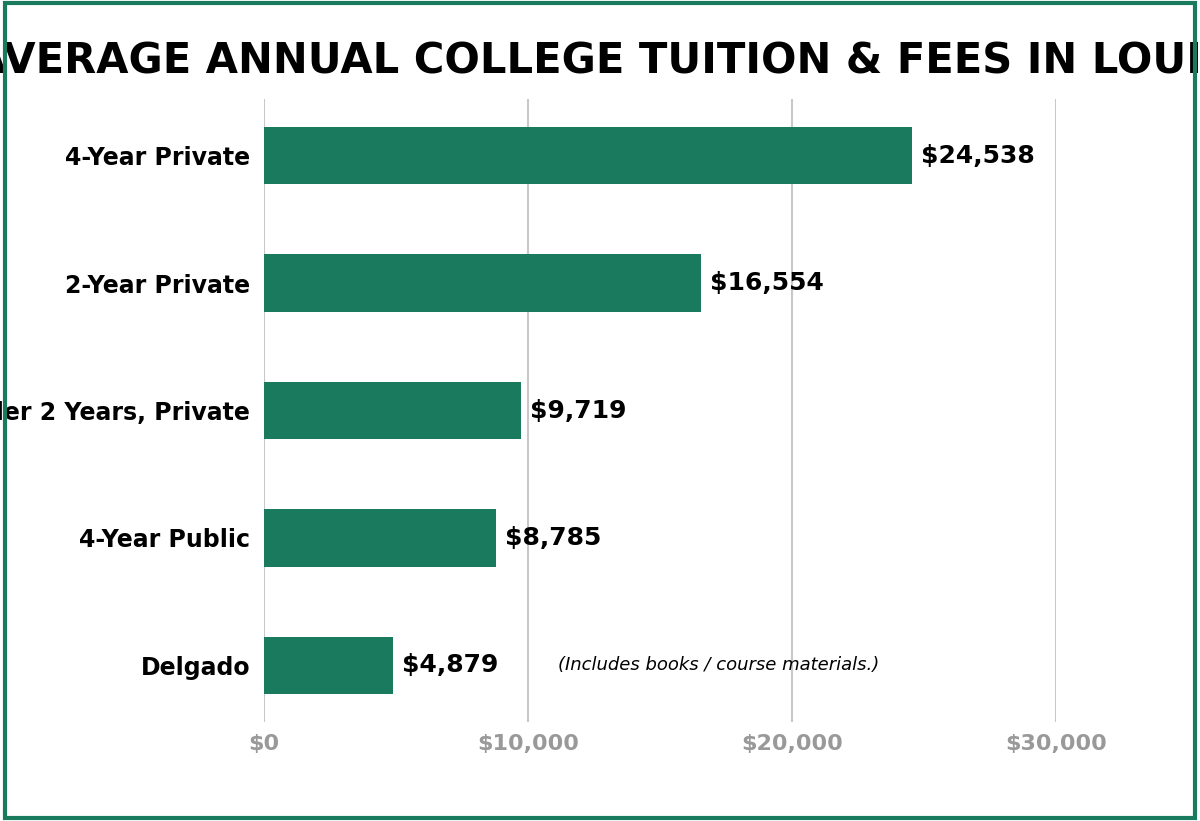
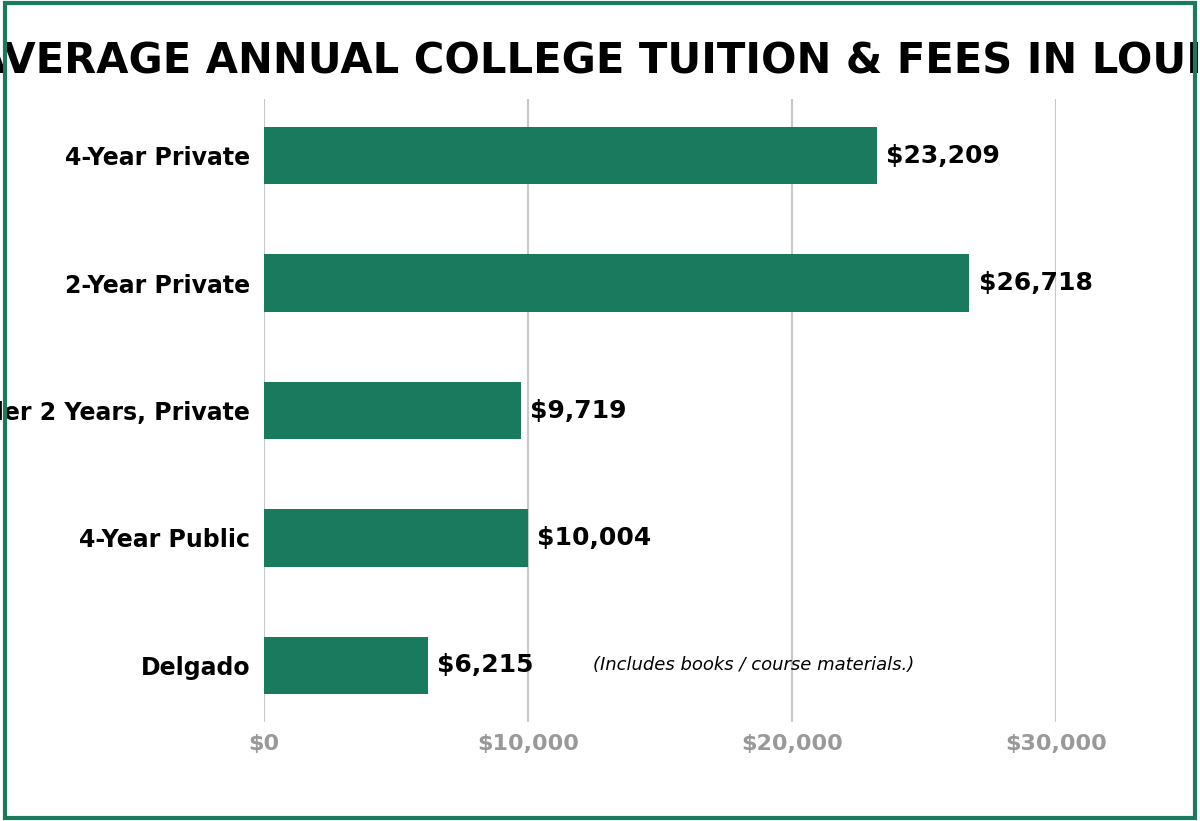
4-Year Private: $24,538 -> $23,209
2-Year Private: $16,554 -> $26,718
4-Year Public: $8,785 -> $10,004
Delgado: $4,879 -> $6,215
